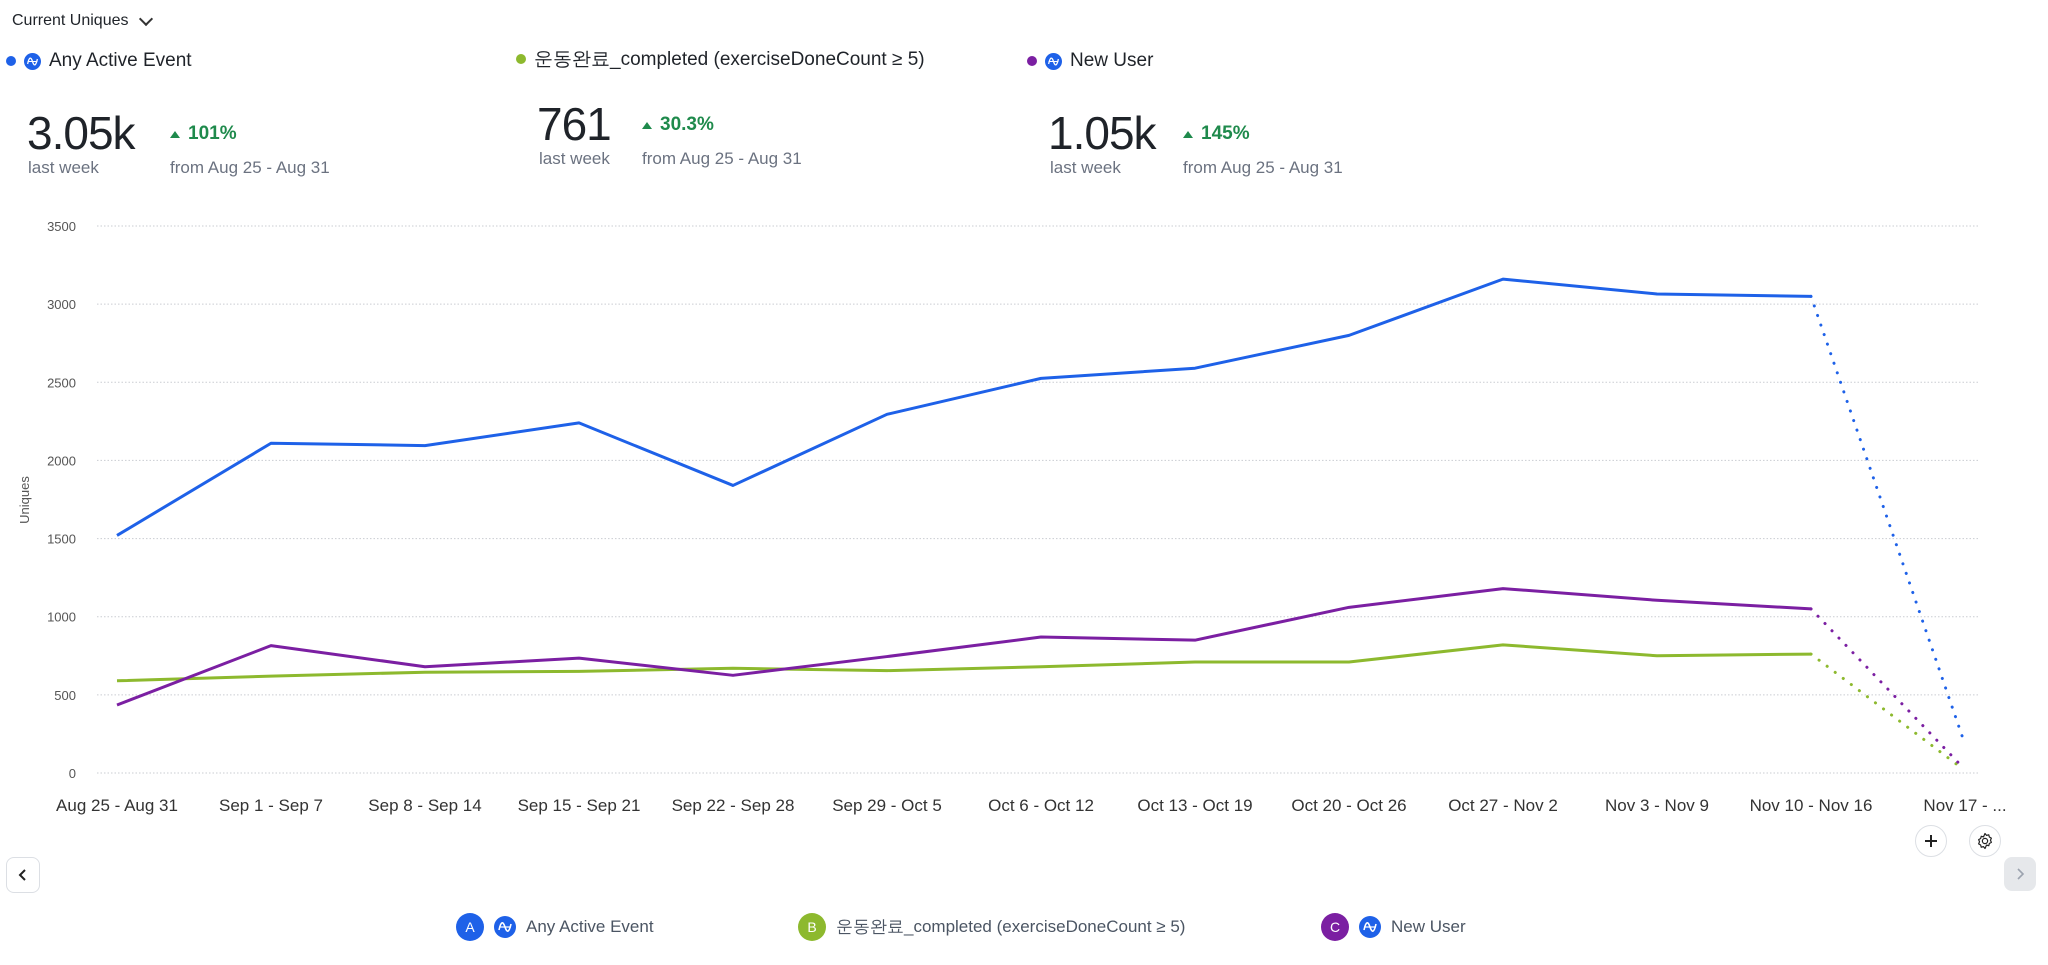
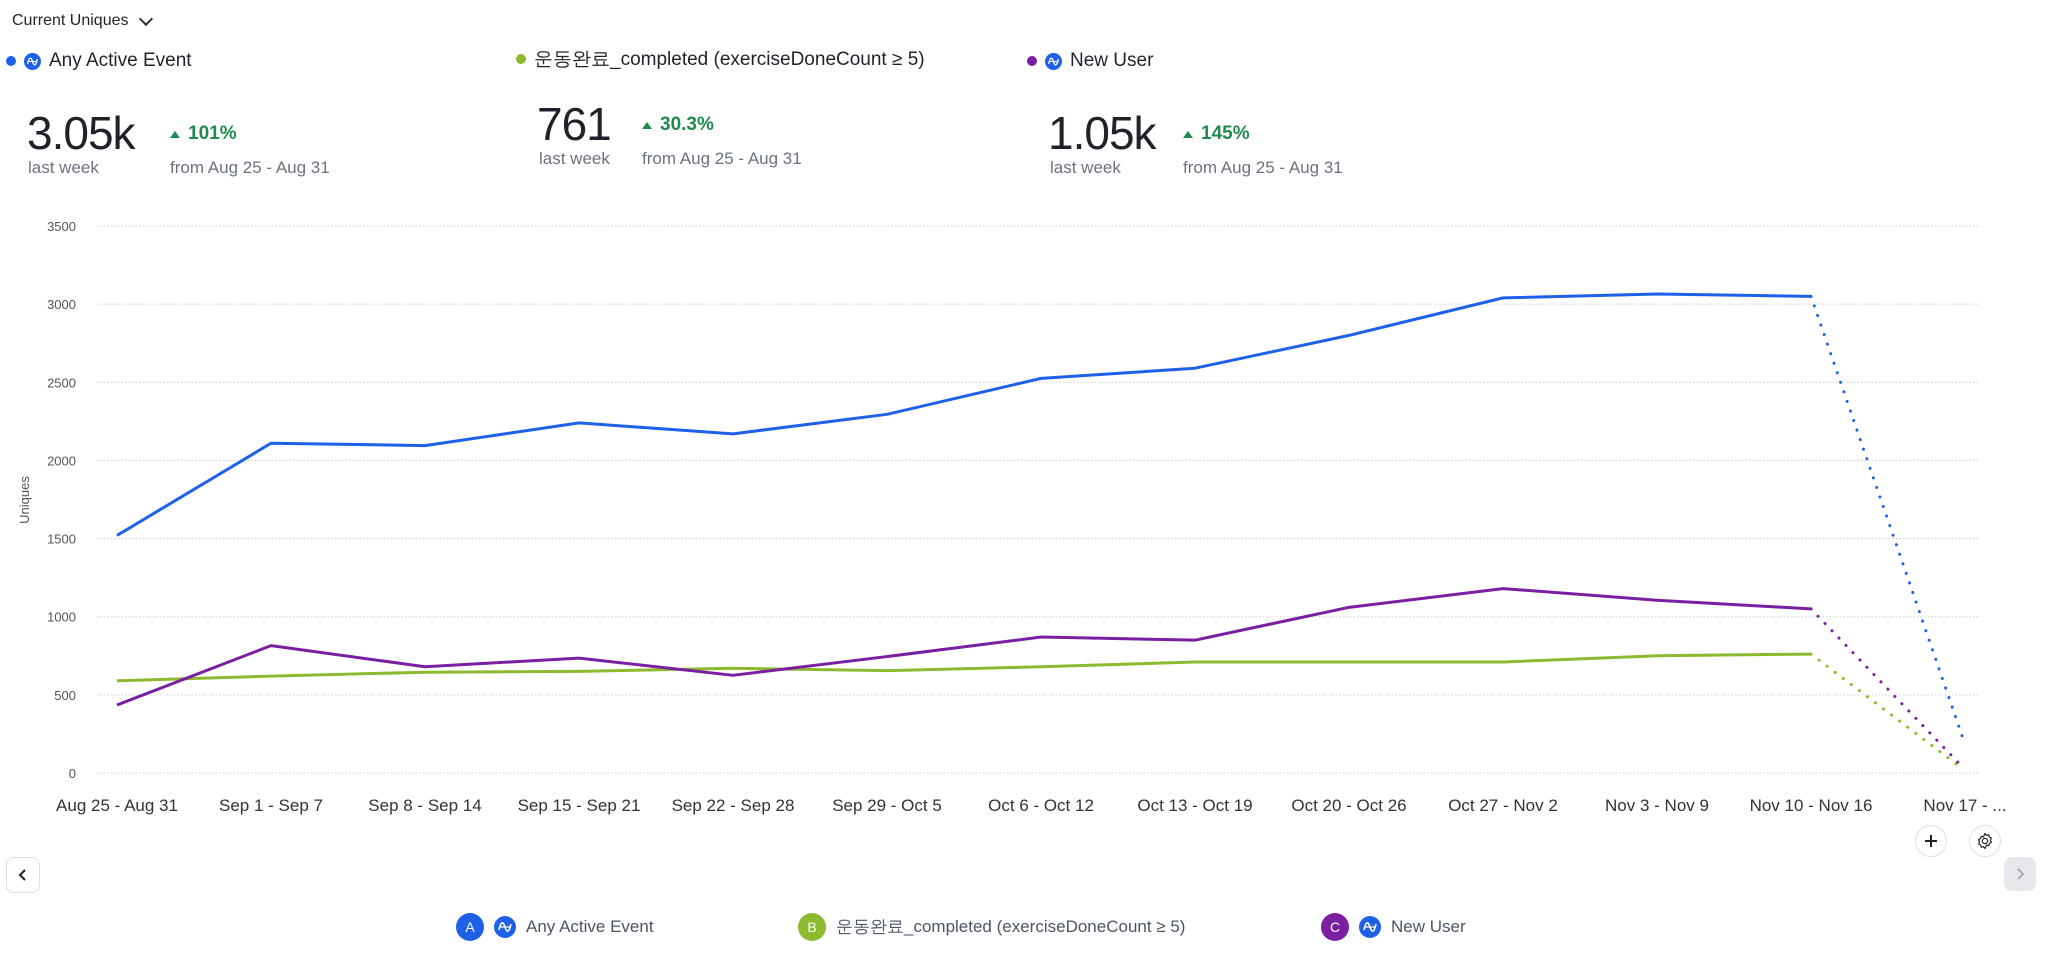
Any Active Event/Sep 22 - Sep 28: 1840 -> 2170
Any Active Event/Oct 27 - Nov 2: 3160 -> 3040
운동완료_completed (exerciseDoneCount ≥ 5)/Oct 27 - Nov 2: 820 -> 710
